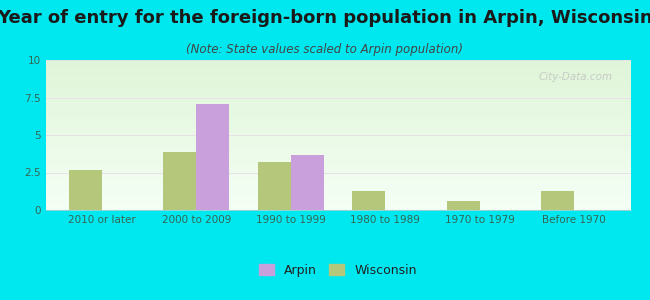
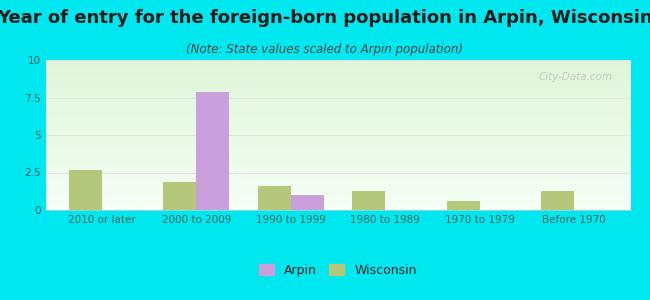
Wisconsin/2000 to 2009: 3.9 -> 1.9
Arpin/2000 to 2009: 7.1 -> 7.9
Wisconsin/1990 to 1999: 3.2 -> 1.6
Arpin/1990 to 1999: 3.7 -> 1.0
